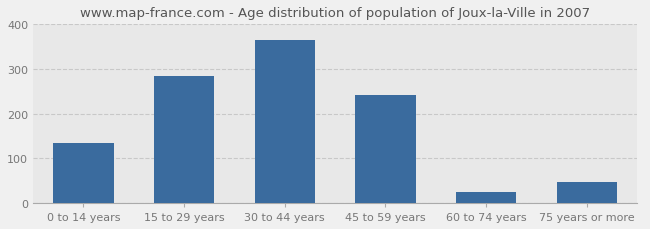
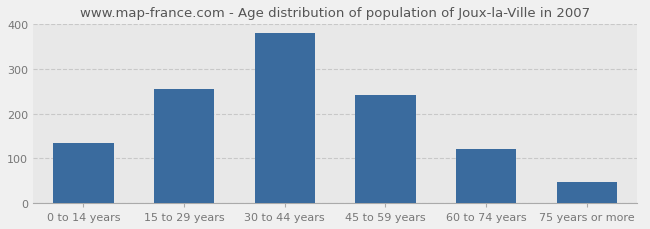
15 to 29 years: 285 -> 255
30 to 44 years: 365 -> 380
60 to 74 years: 25 -> 122
